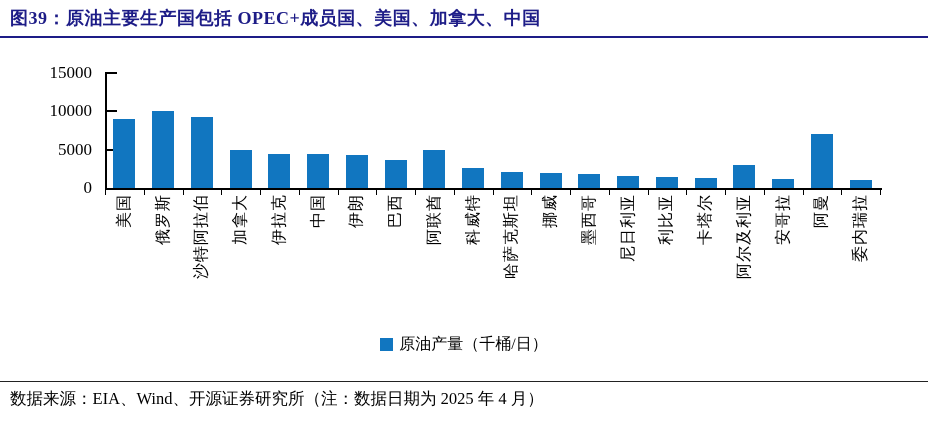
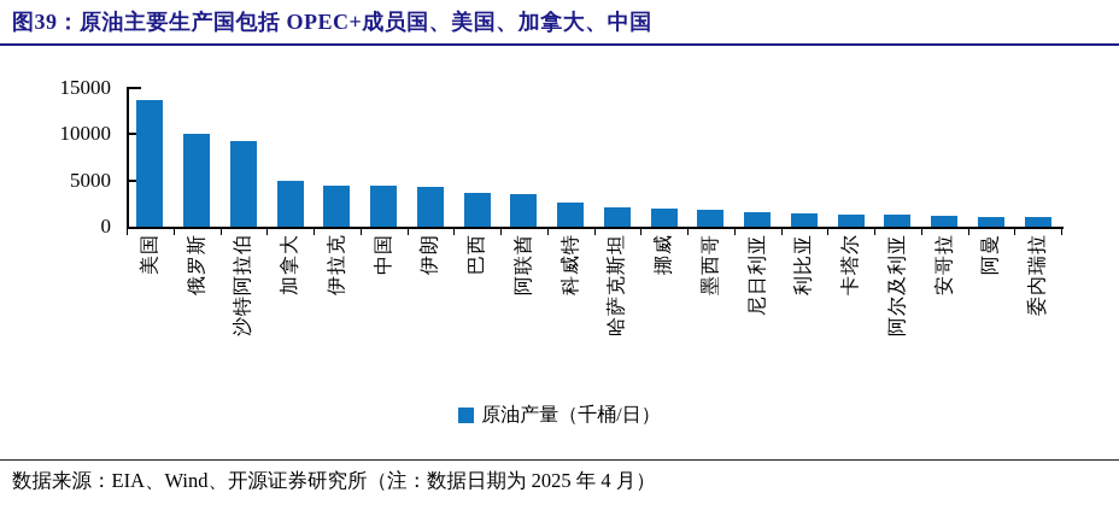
美国: 9000 -> 14000
阿联酋: 5000 -> 4000
阿尔及利亚: 3000 -> 1000
阿曼: 7000 -> 1000
